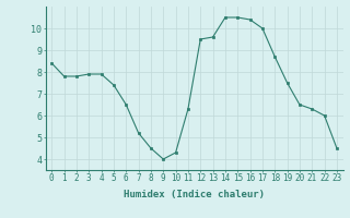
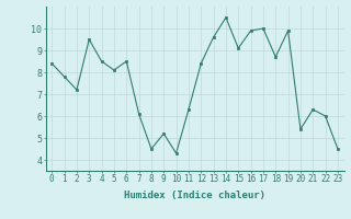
2: 7.8 -> 7.2
3: 7.9 -> 9.5
4: 7.9 -> 8.5
5: 7.4 -> 8.1
6: 6.5 -> 8.5
7: 5.2 -> 6.1
9: 4.0 -> 5.2
12: 9.5 -> 8.4
15: 10.5 -> 9.1
16: 10.4 -> 9.9
19: 7.5 -> 9.9
20: 6.5 -> 5.4
